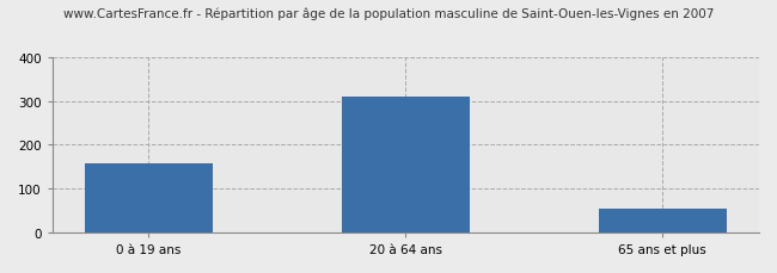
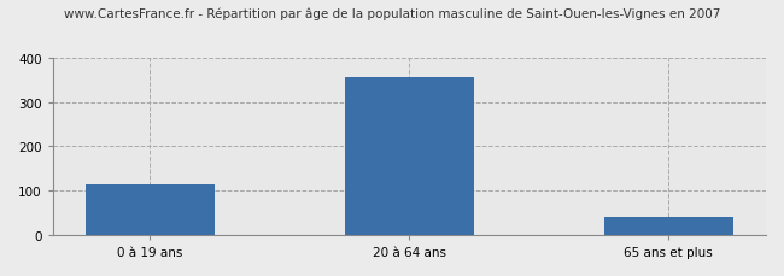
0 à 19 ans: 157 -> 115
20 à 64 ans: 310 -> 355
65 ans et plus: 55 -> 40
